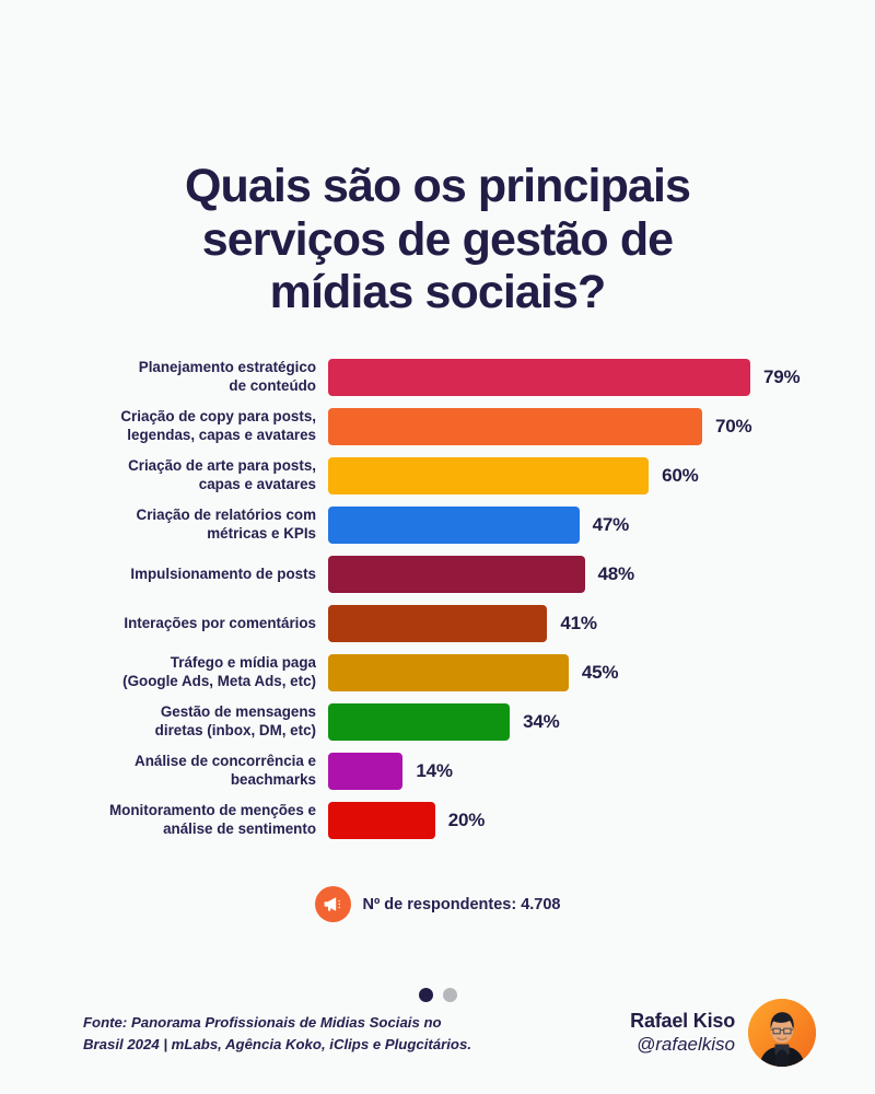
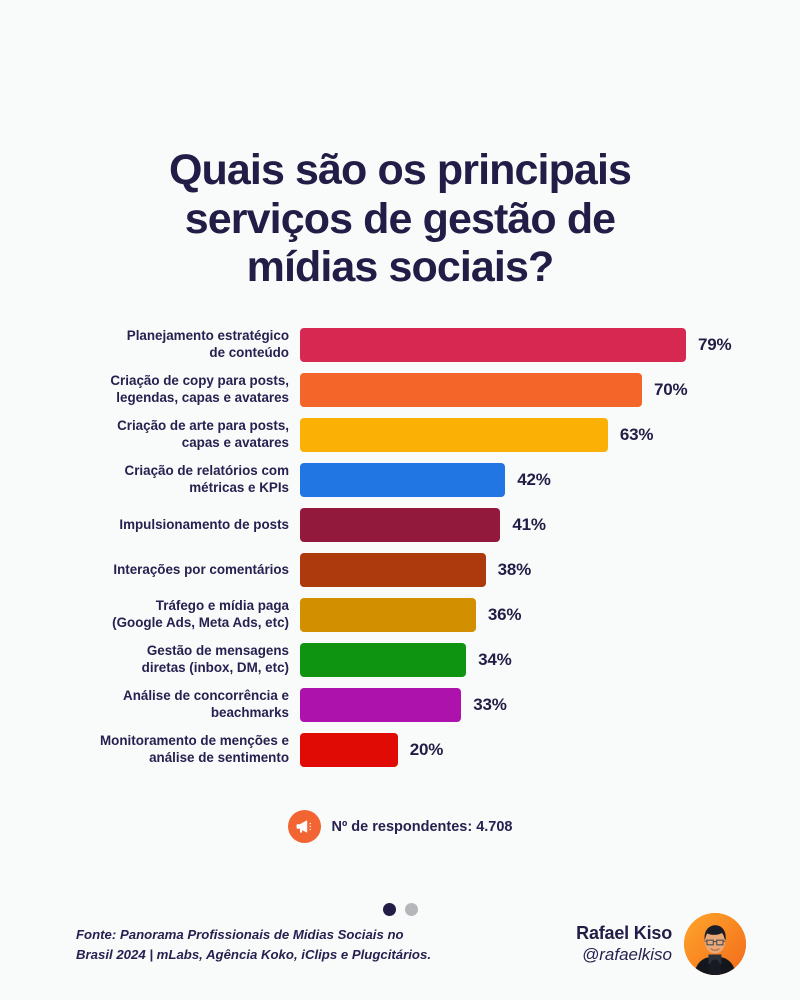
Criação de arte para posts, capas e avatares: 60% -> 63%
Criação de relatórios com métricas e KPIs: 47% -> 42%
Impulsionamento de posts: 48% -> 41%
Interações por comentários: 41% -> 38%
Tráfego e mídia paga (Google Ads, Meta Ads, etc): 45% -> 36%
Análise de concorrência e beachmarks: 14% -> 33%
